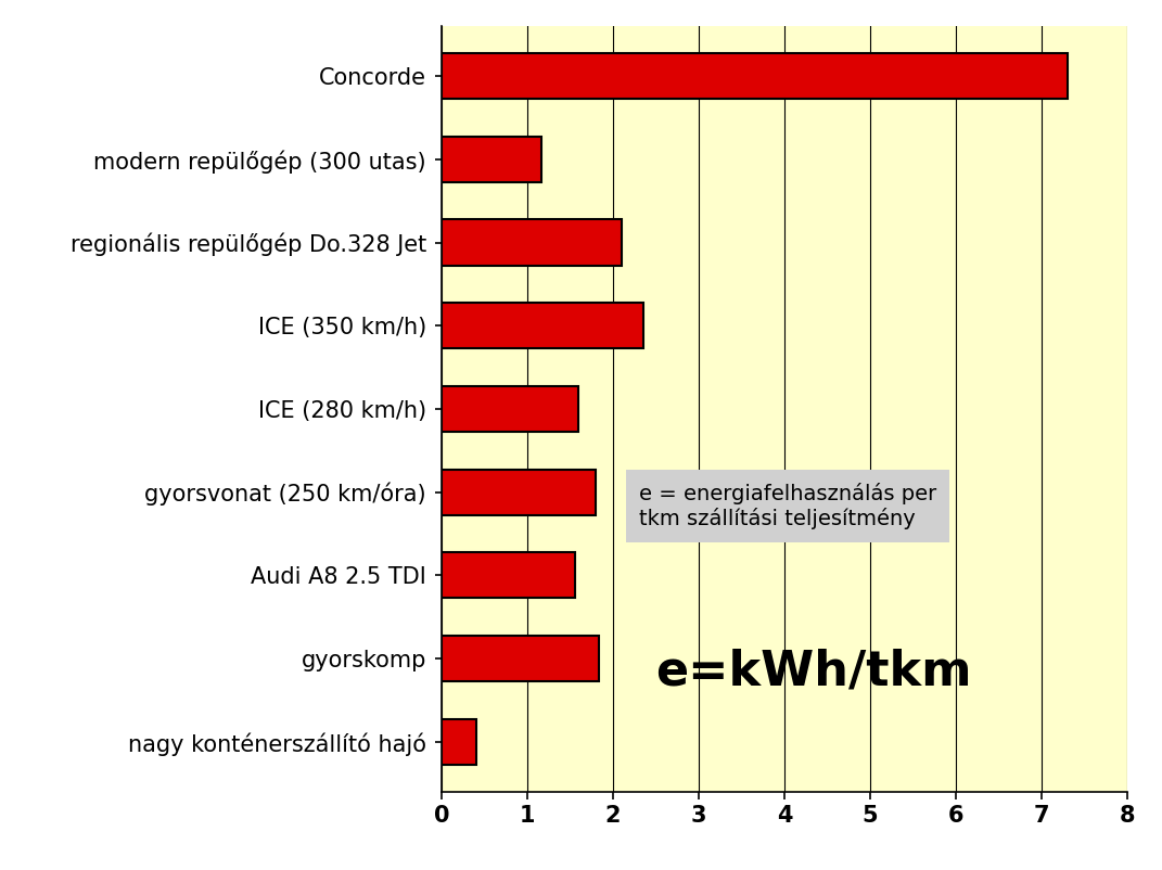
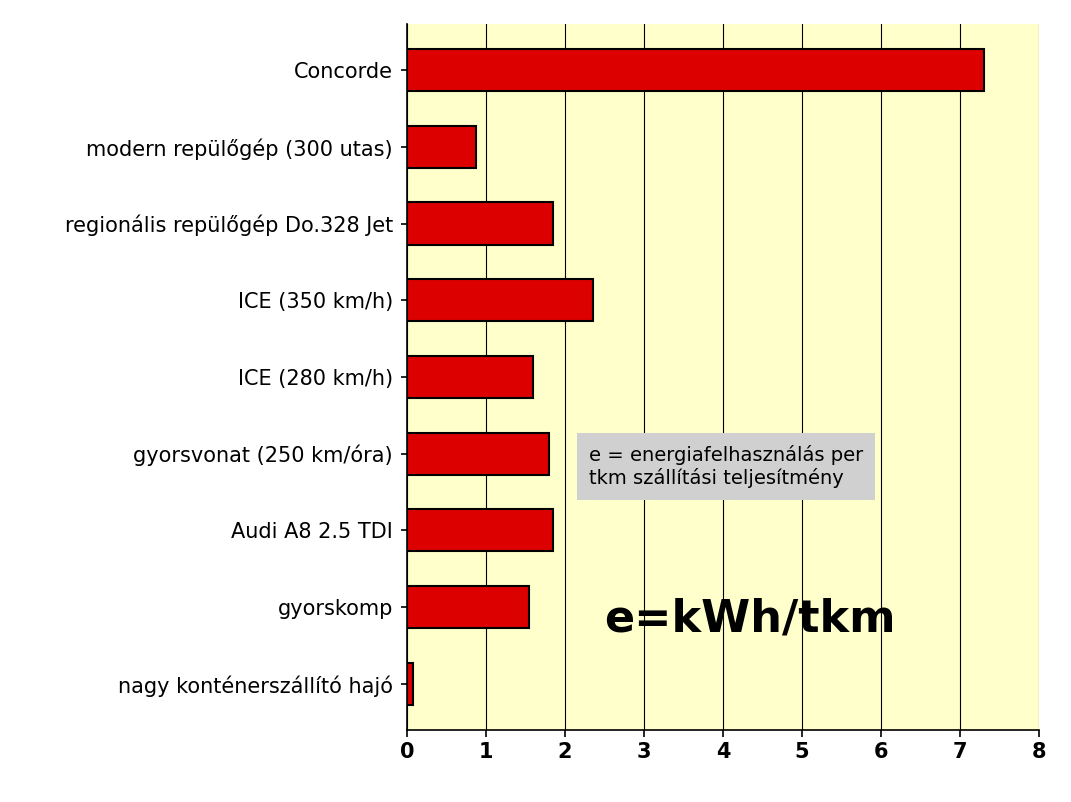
modern repülőgép (300 utas): 1.16 -> 0.87
regionális repülőgép Do.328 Jet: 2.10 -> 1.85
Audi A8 2.5 TDI: 1.56 -> 1.85
gyorskomp: 1.84 -> 1.55
nagy konténerszállító hajó: 0.40 -> 0.07
